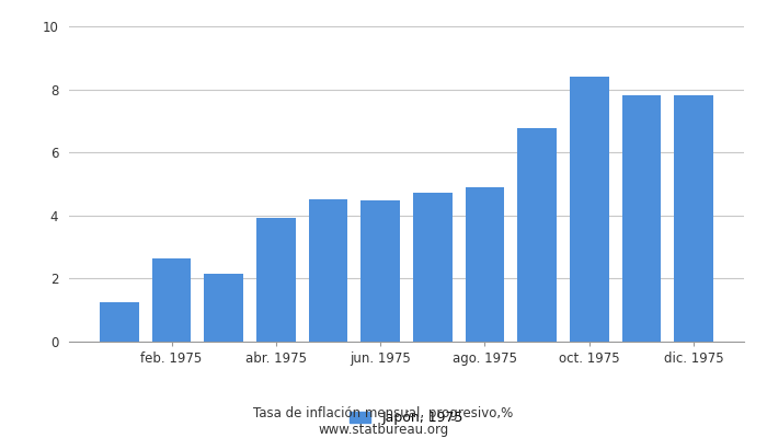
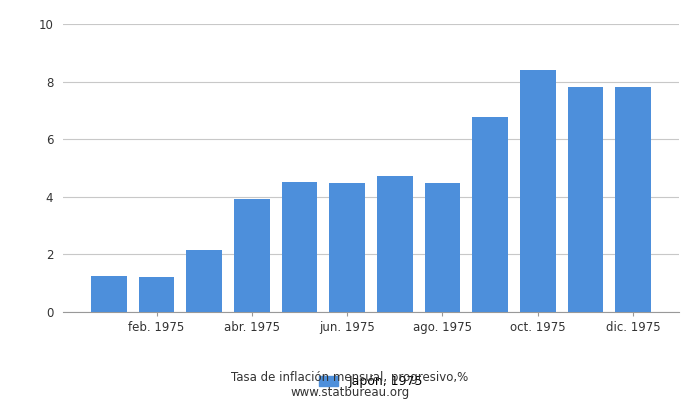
feb. 1975: 2.65 -> 1.22
ago. 1975: 4.90 -> 4.49
